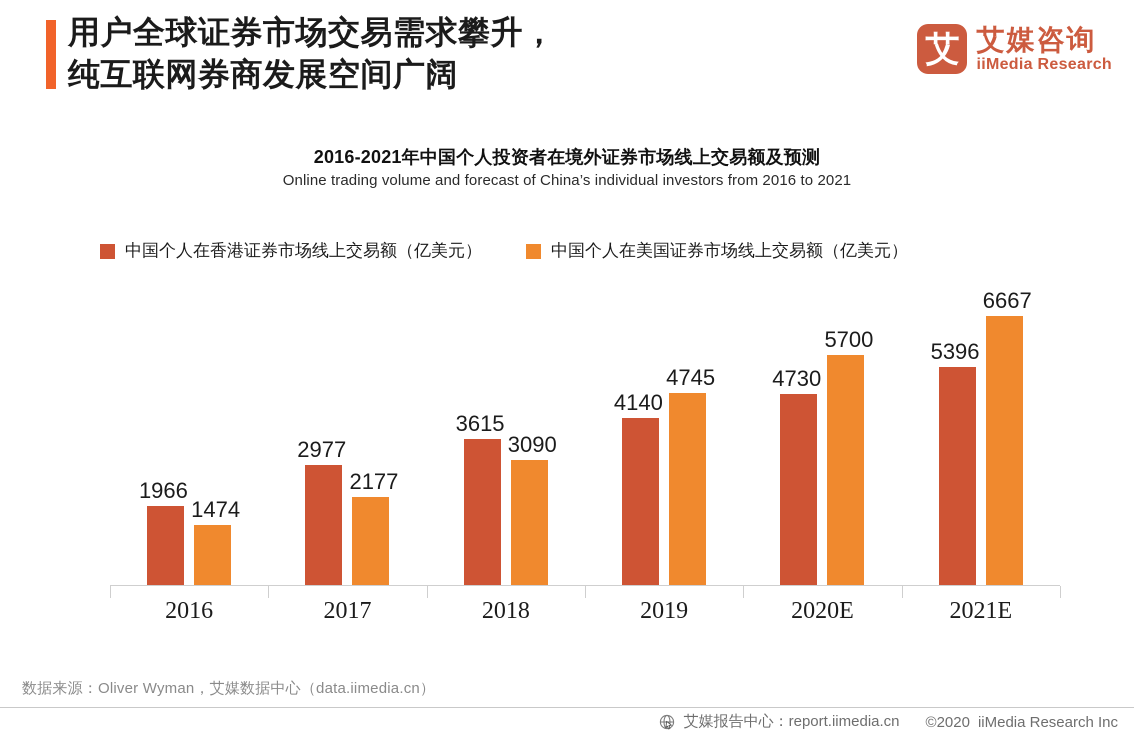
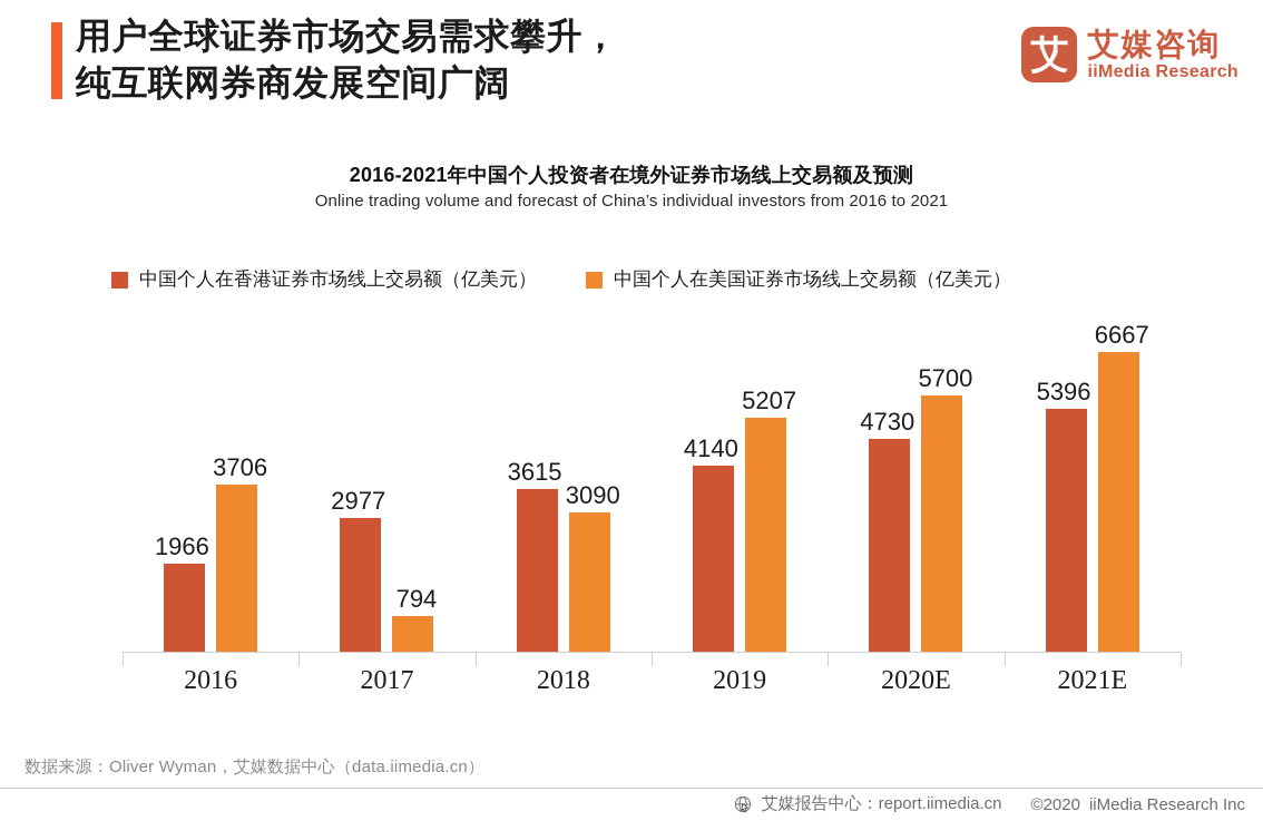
中国个人在美国证券市场线上交易额（亿美元）/2016: 1474 -> 3706
中国个人在美国证券市场线上交易额（亿美元）/2017: 2177 -> 794
中国个人在美国证券市场线上交易额（亿美元）/2019: 4745 -> 5207
